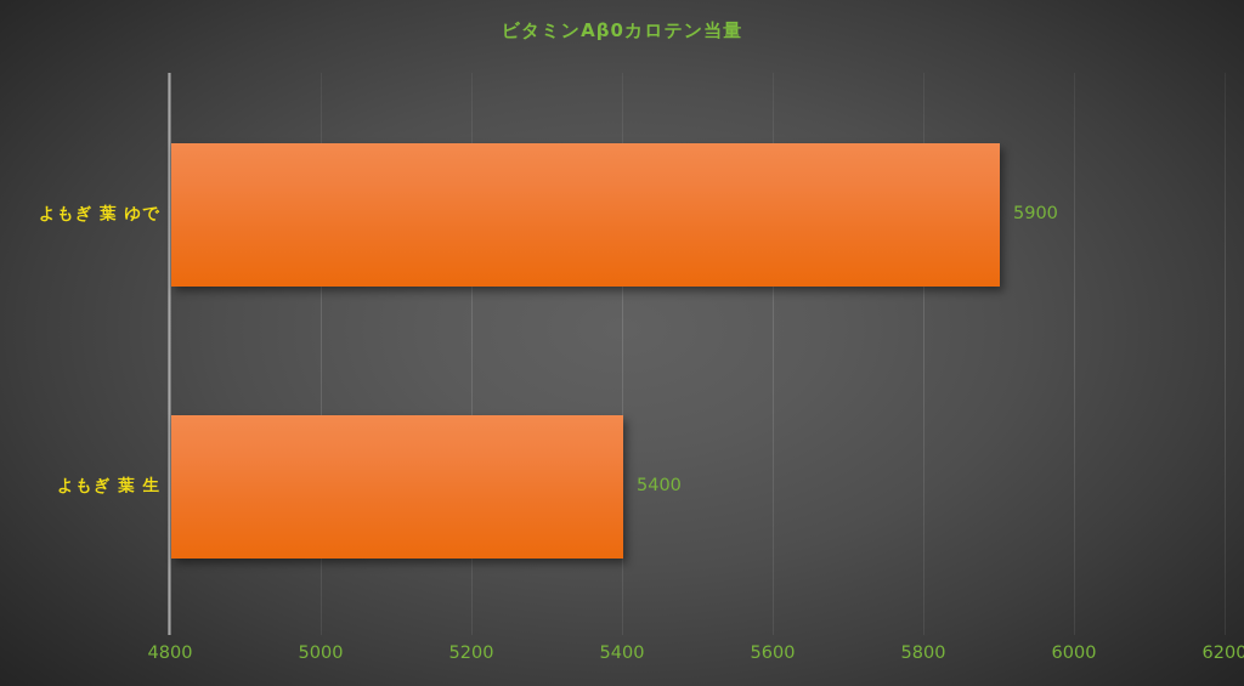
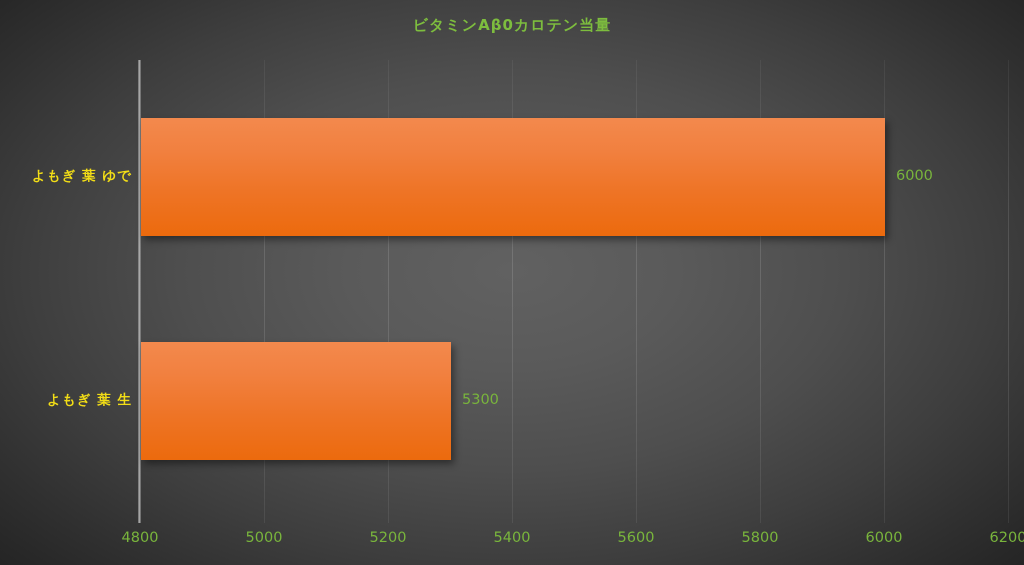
よもぎ 葉 ゆで: 5900 -> 6000
よもぎ 葉 生: 5400 -> 5300
